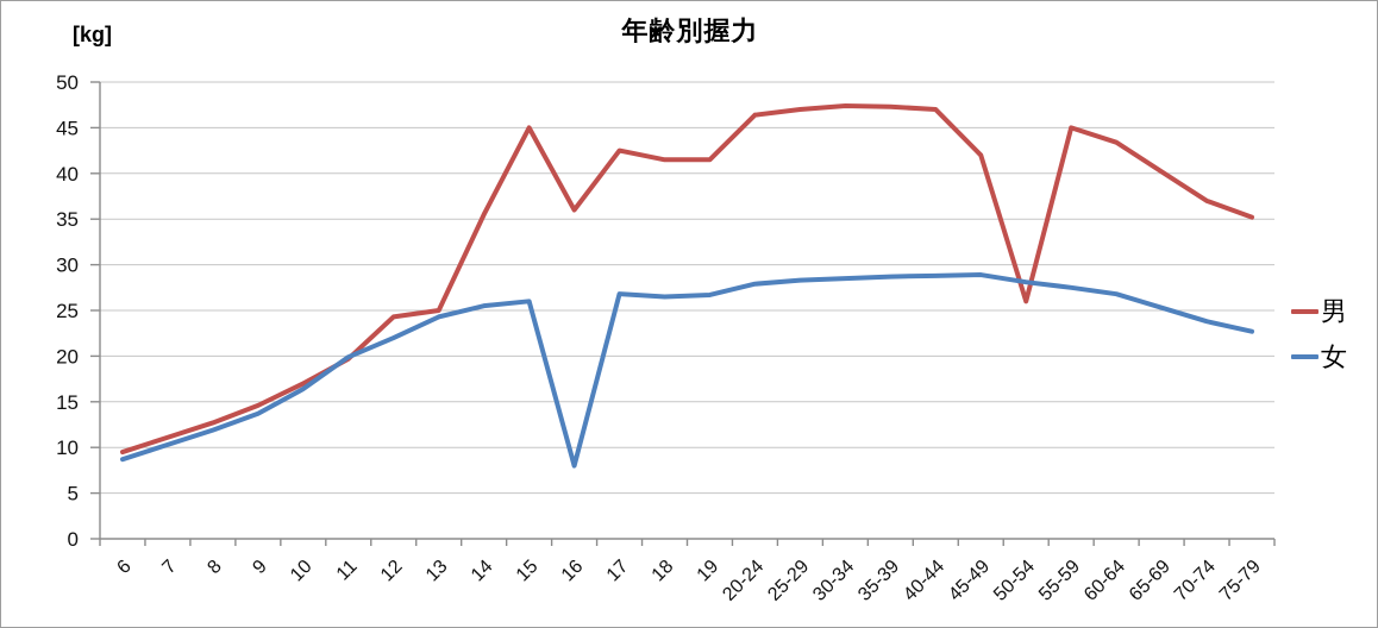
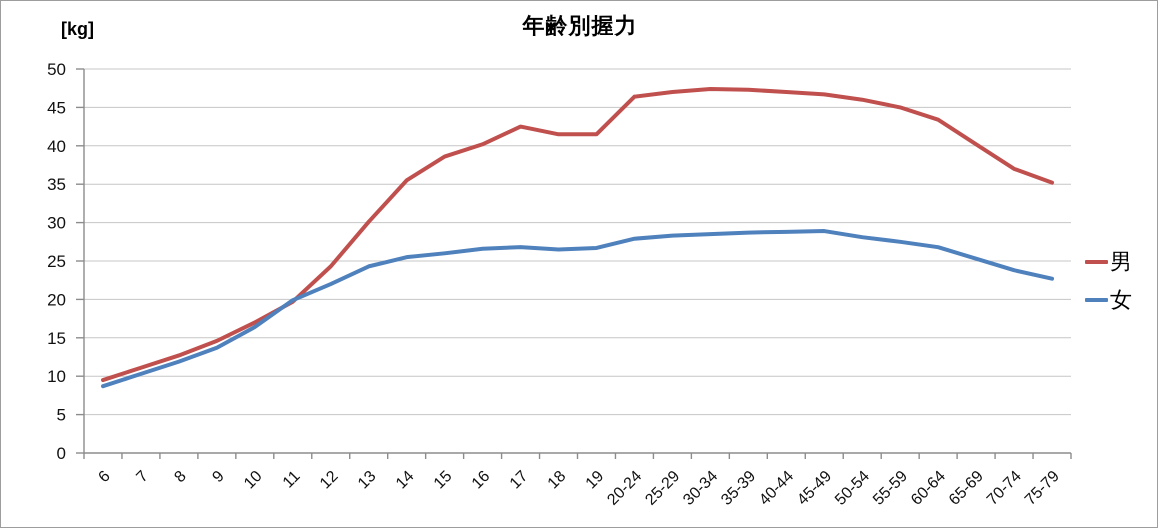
男/13: 25 -> 30
男/15: 45 -> 39
男/16: 36 -> 40
女/16: 8 -> 27
男/45-49: 42 -> 47
男/50-54: 26 -> 46
